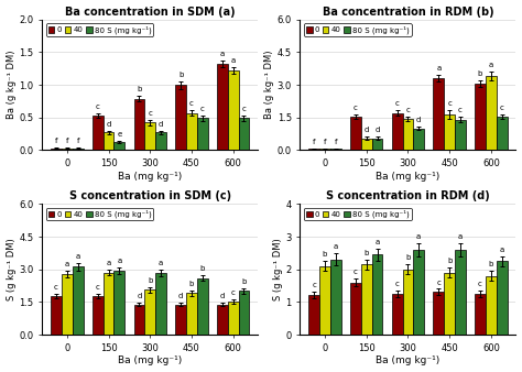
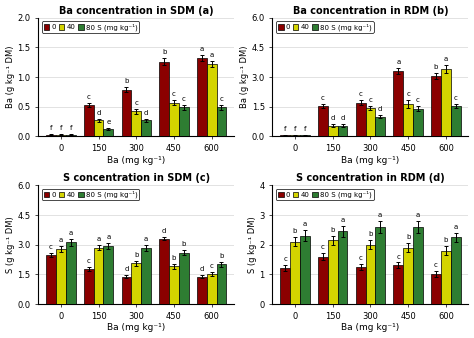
Ba concentration in SDM (a)/0/450: 1.00 -> 1.26
S concentration in SDM (c)/0/0: 1.8 -> 2.5
S concentration in SDM (c)/0/450: 1.4 -> 3.3
S concentration in RDM (d)/0/600: 1.25 -> 1.00
